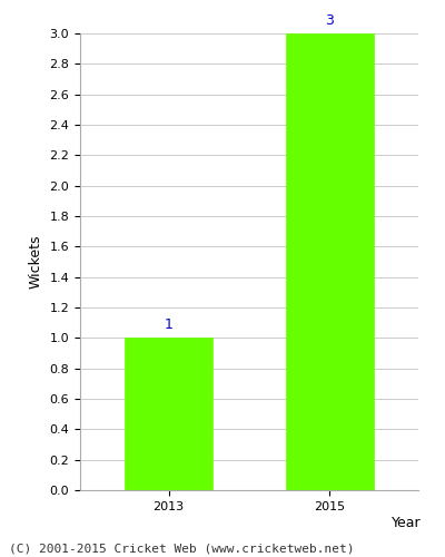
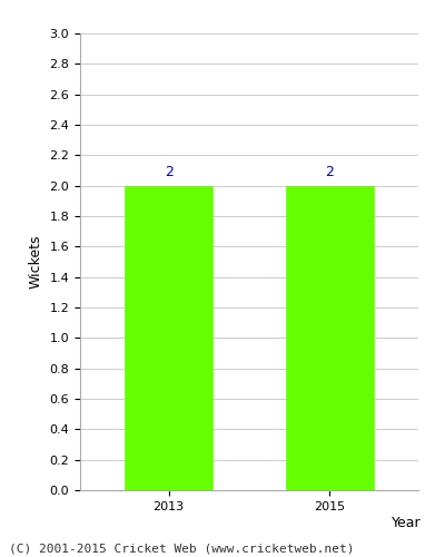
2013: 1 -> 2
2015: 3 -> 2
